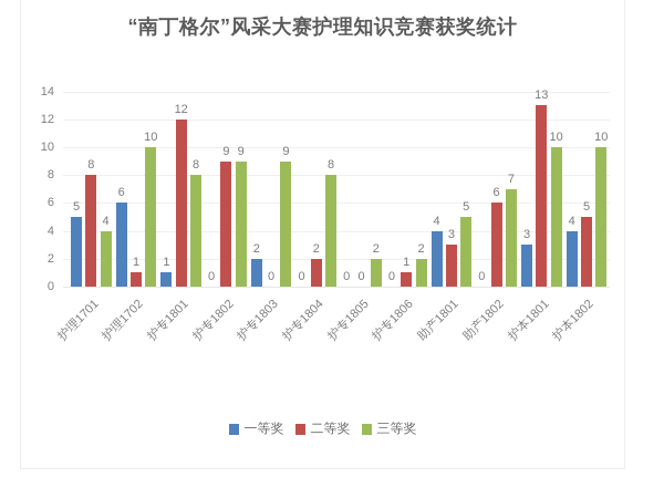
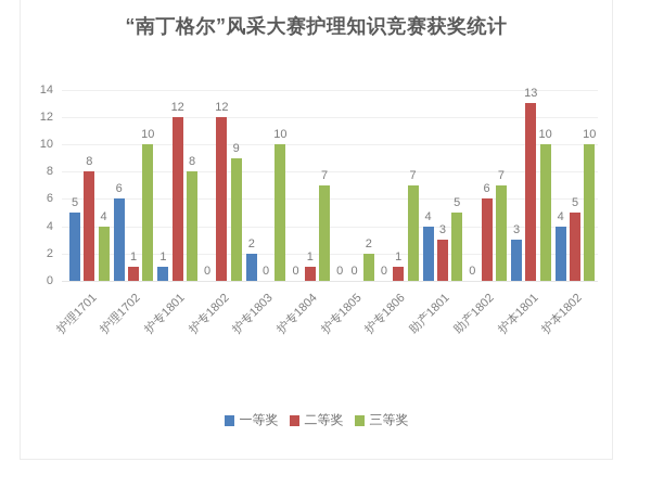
二等奖/护专1802: 9 -> 12
三等奖/护专1803: 9 -> 10
二等奖/护专1804: 2 -> 1
三等奖/护专1804: 8 -> 7
三等奖/护专1806: 2 -> 7
